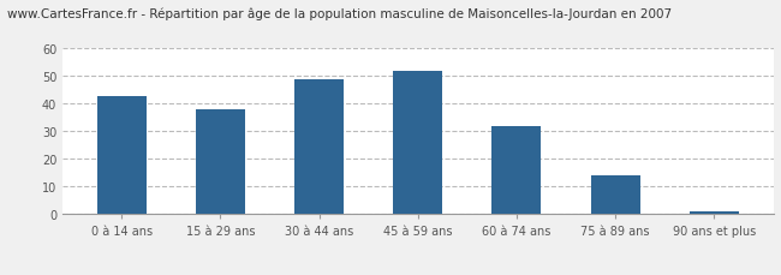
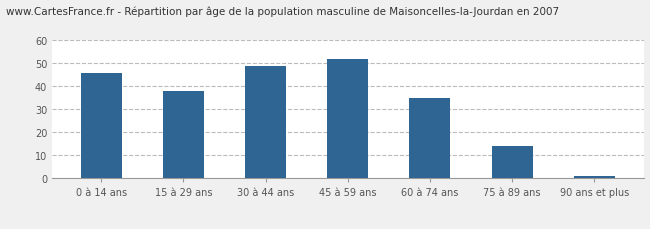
0 à 14 ans: 43 -> 46
60 à 74 ans: 32 -> 35
